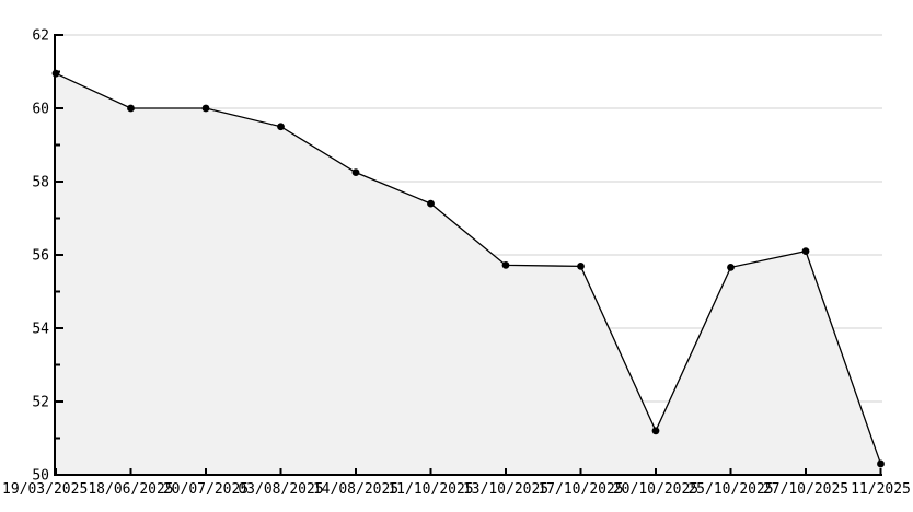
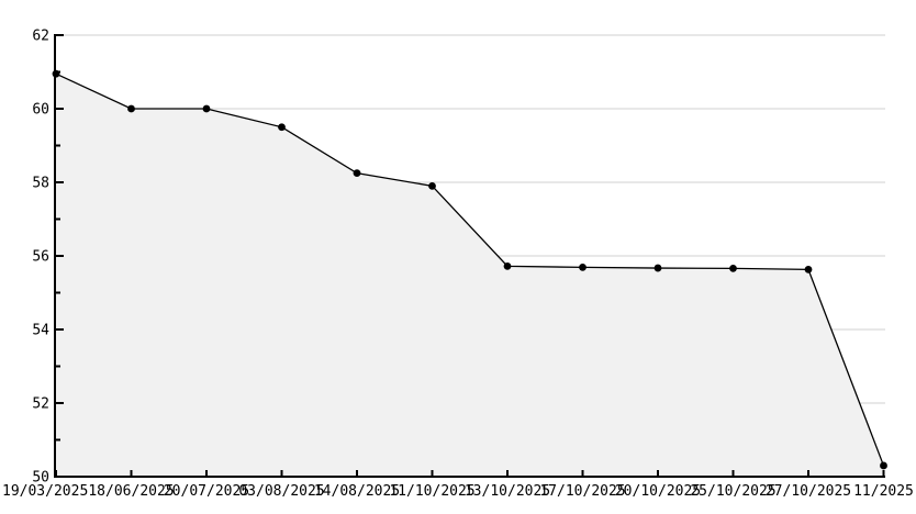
11/10/2025: 57.4 -> 57.9
20/10/2025: 51.2 -> 55.7
27/10/2025: 56.1 -> 55.6
